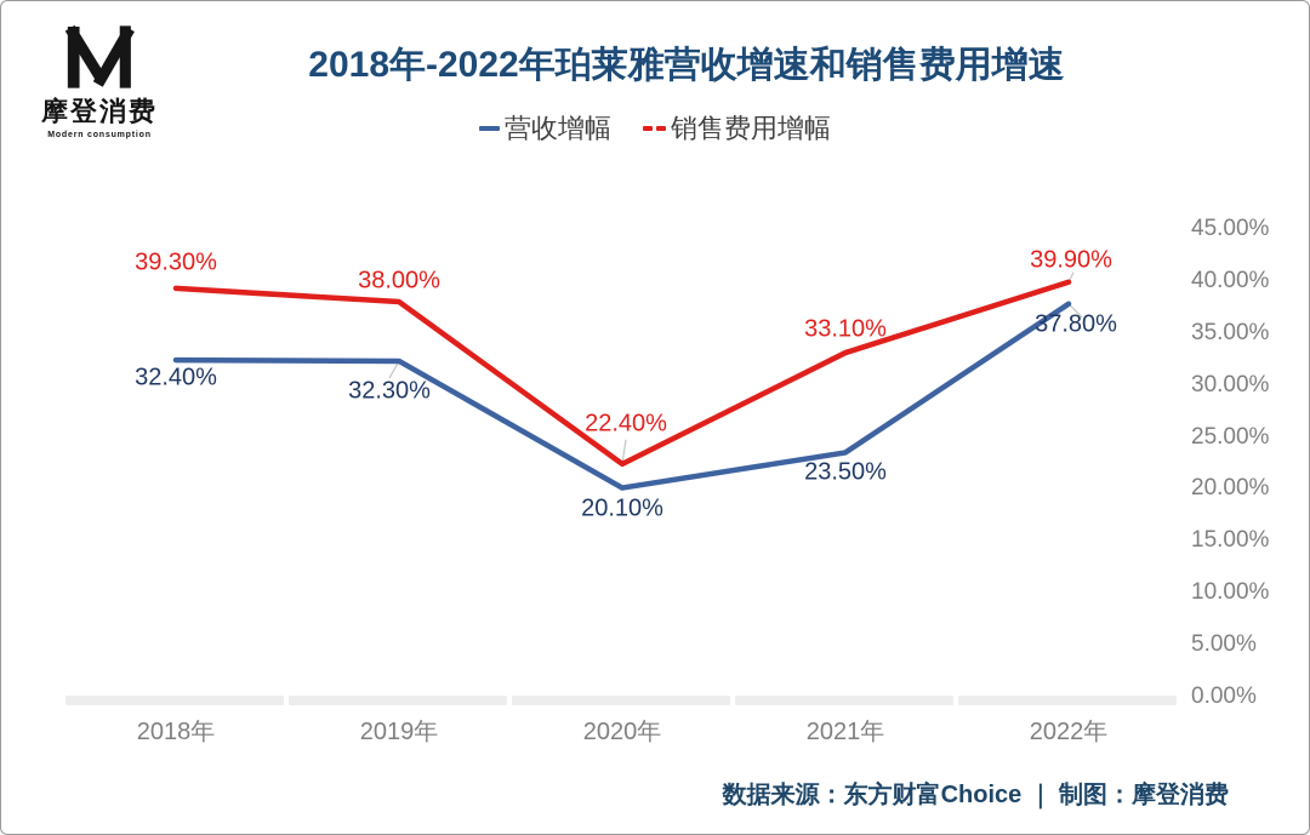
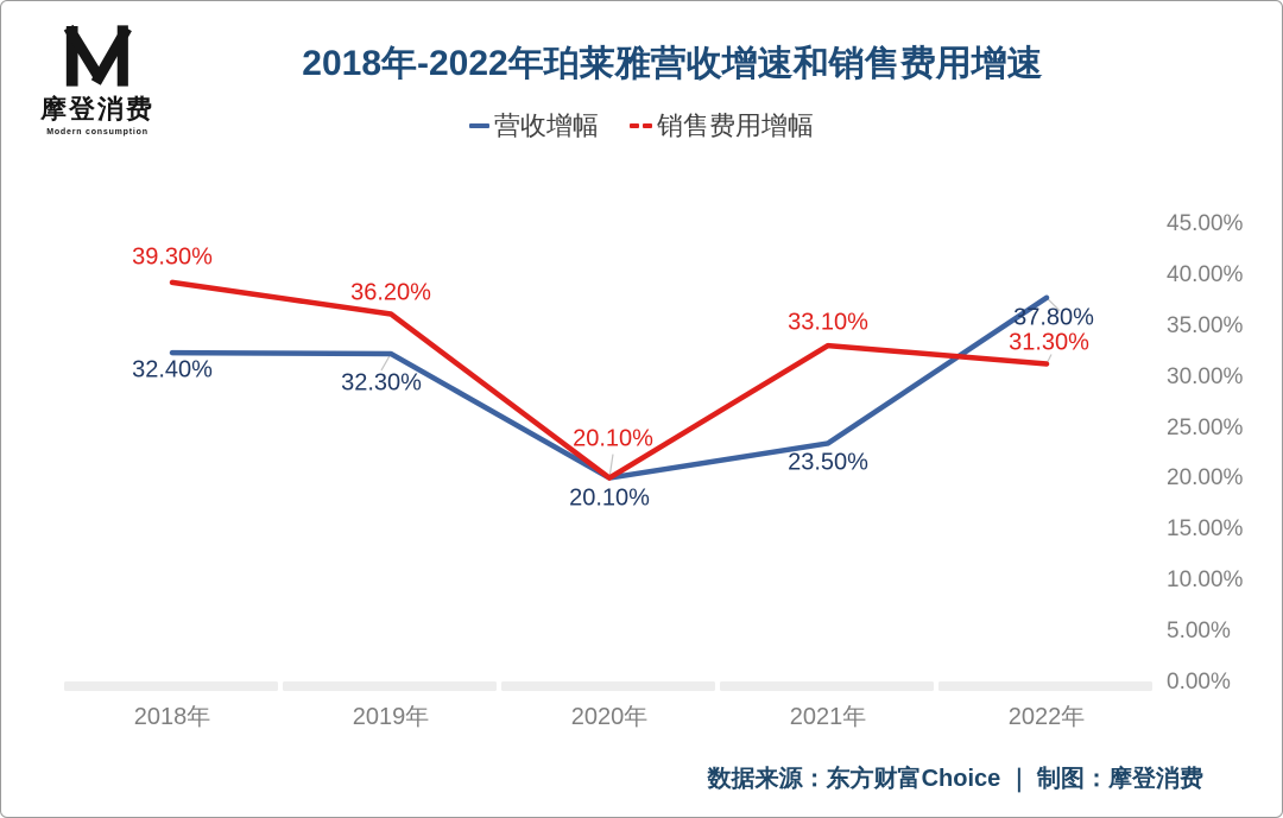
销售费用增幅/2019年: 38.00% -> 36.20%
销售费用增幅/2020年: 22.40% -> 20.10%
销售费用增幅/2022年: 39.90% -> 31.30%
